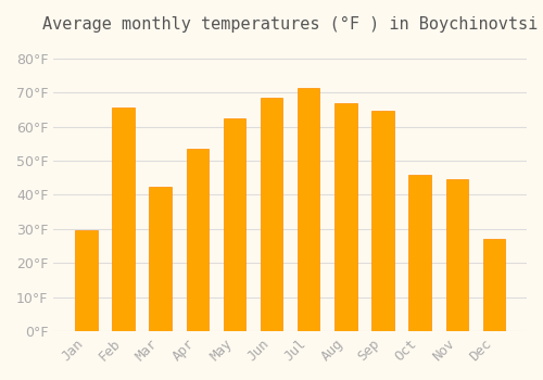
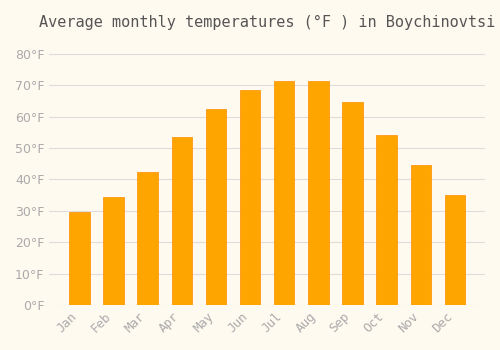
Feb: 65.5°F -> 34.5°F
Aug: 67.0°F -> 71.5°F
Oct: 46.0°F -> 54.0°F
Dec: 27.0°F -> 35.0°F
